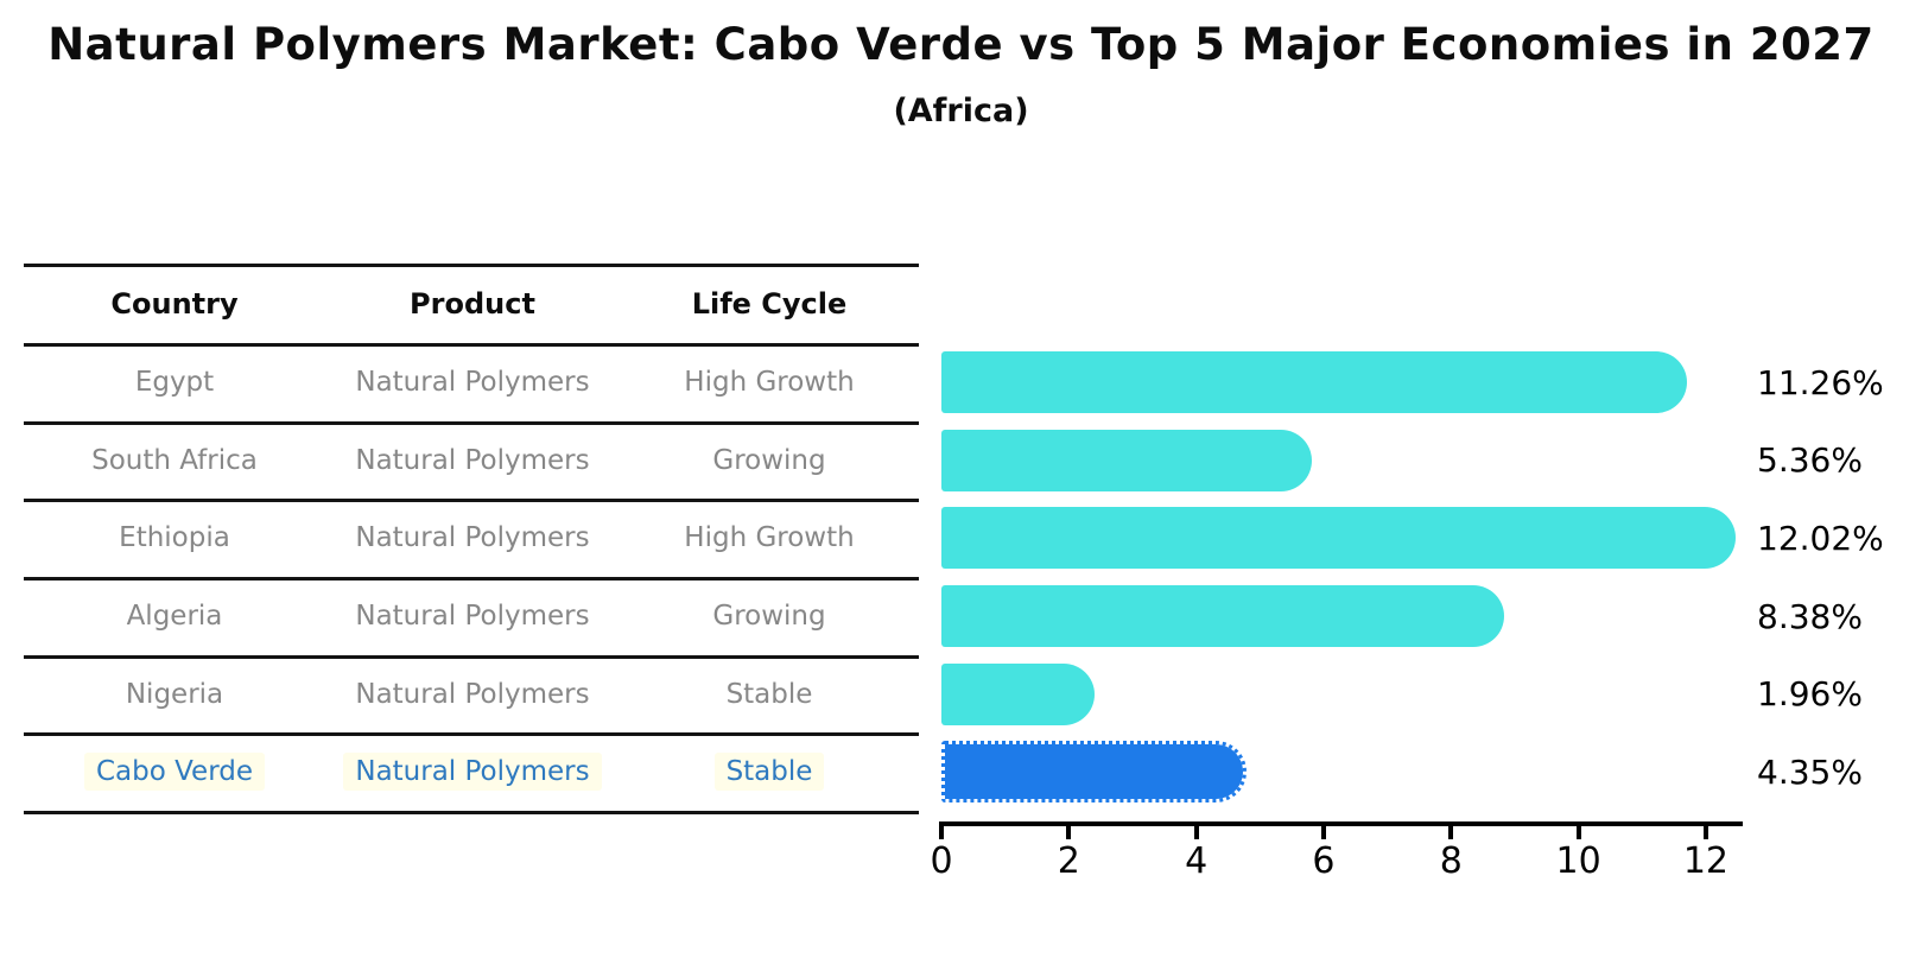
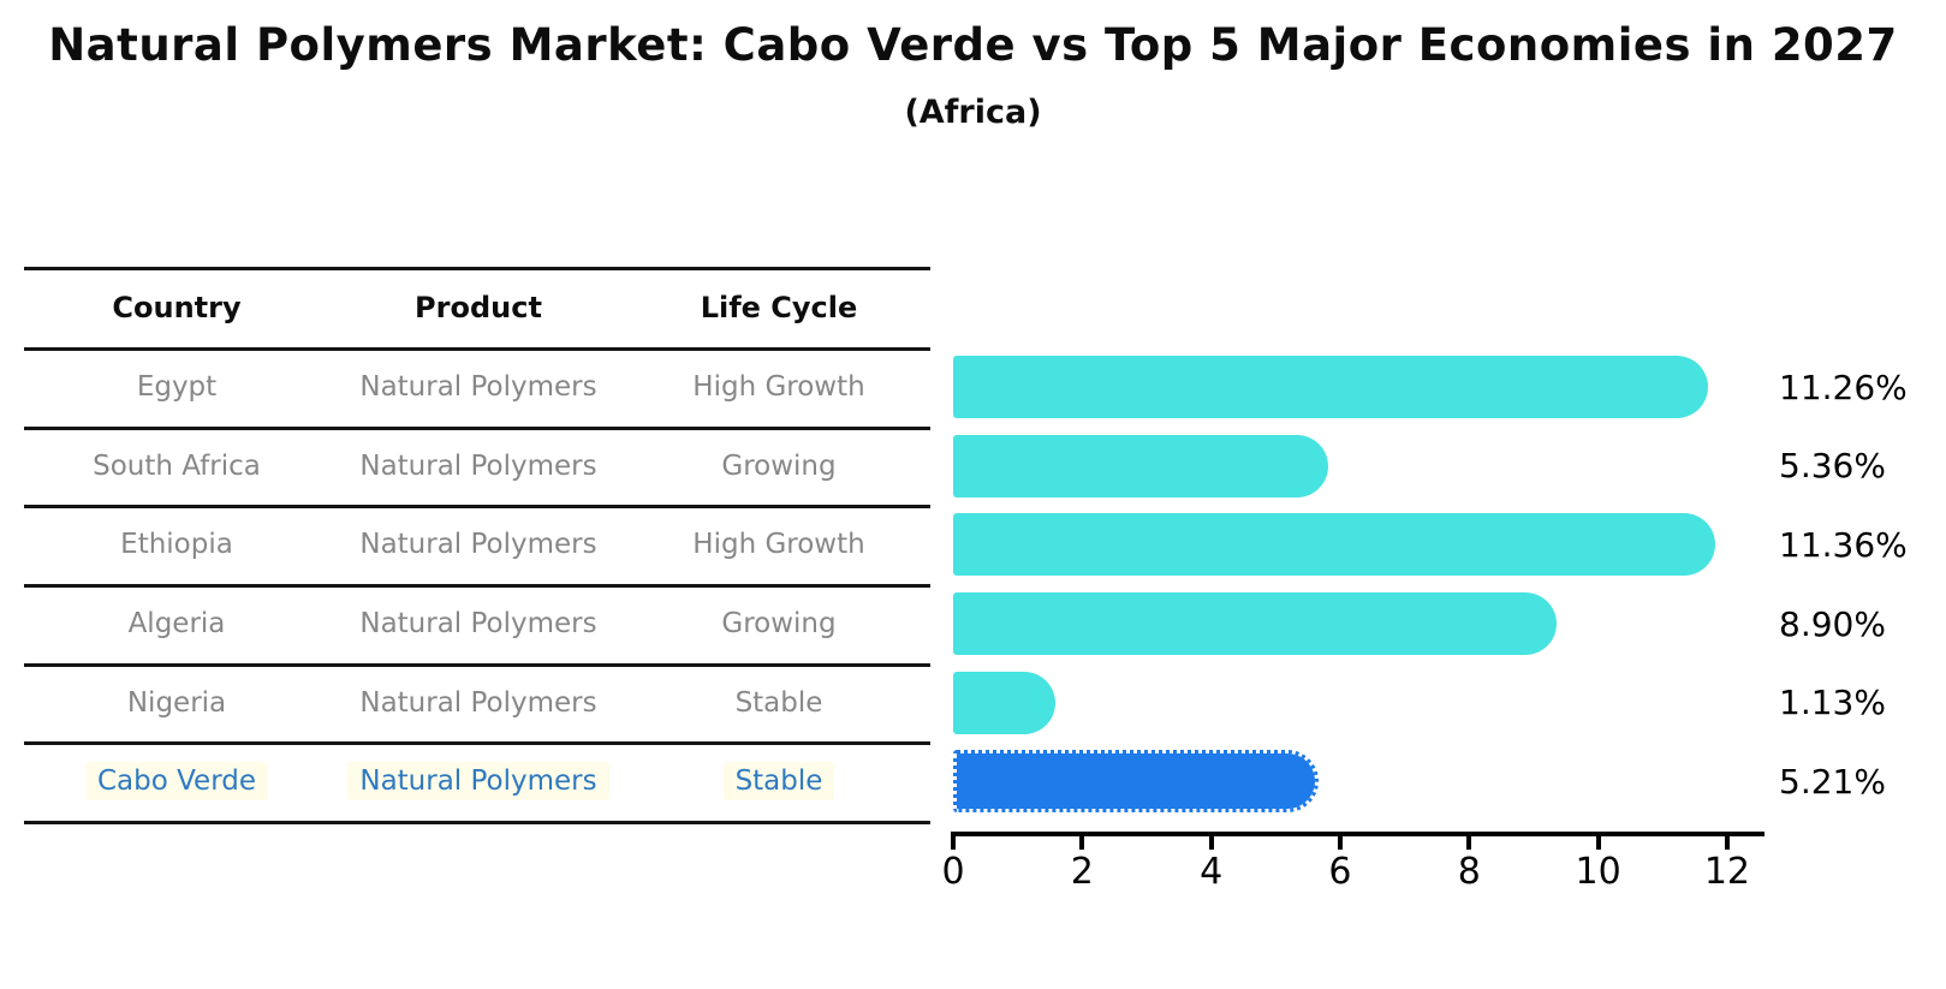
Ethiopia: 12.02% -> 11.36%
Algeria: 8.38% -> 8.90%
Nigeria: 1.96% -> 1.13%
Cabo Verde: 4.35% -> 5.21%
